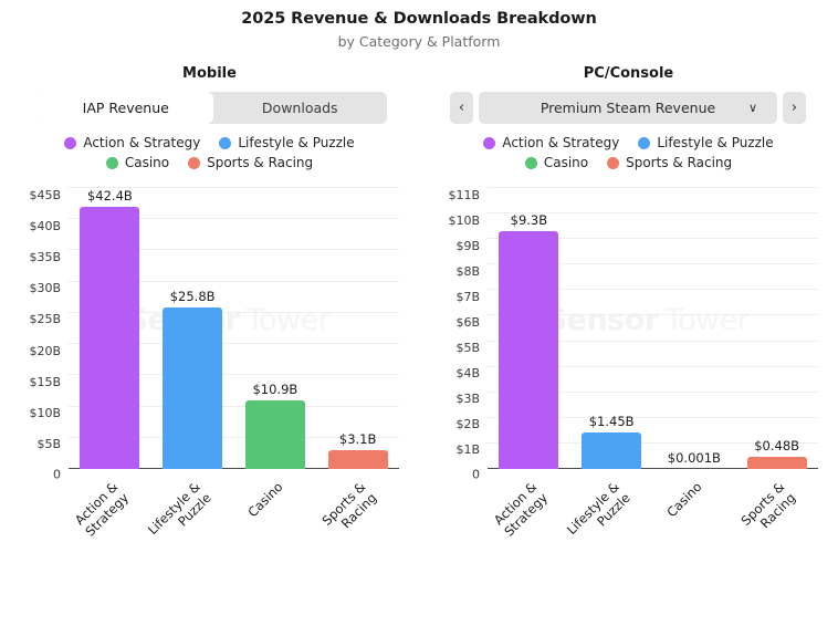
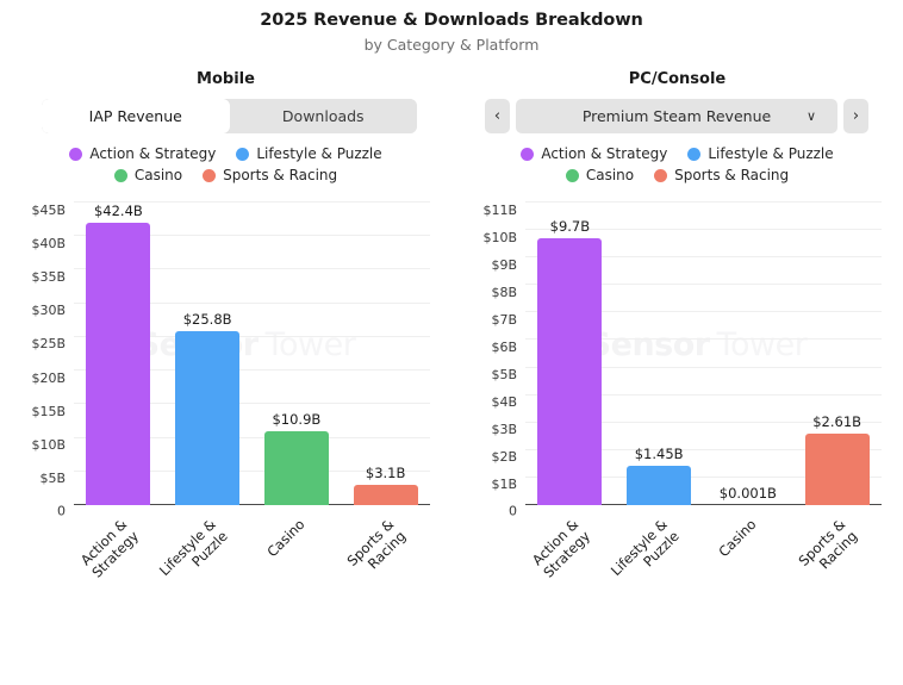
PC/Console/Action & Strategy: $9.3B -> $9.7B
PC/Console/Sports & Racing: $0.48B -> $2.61B
